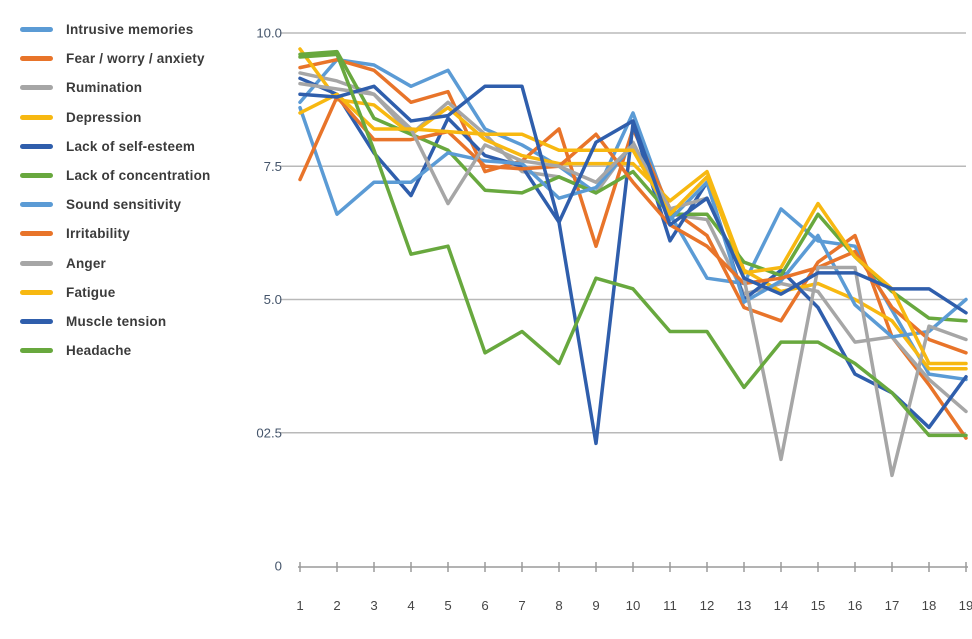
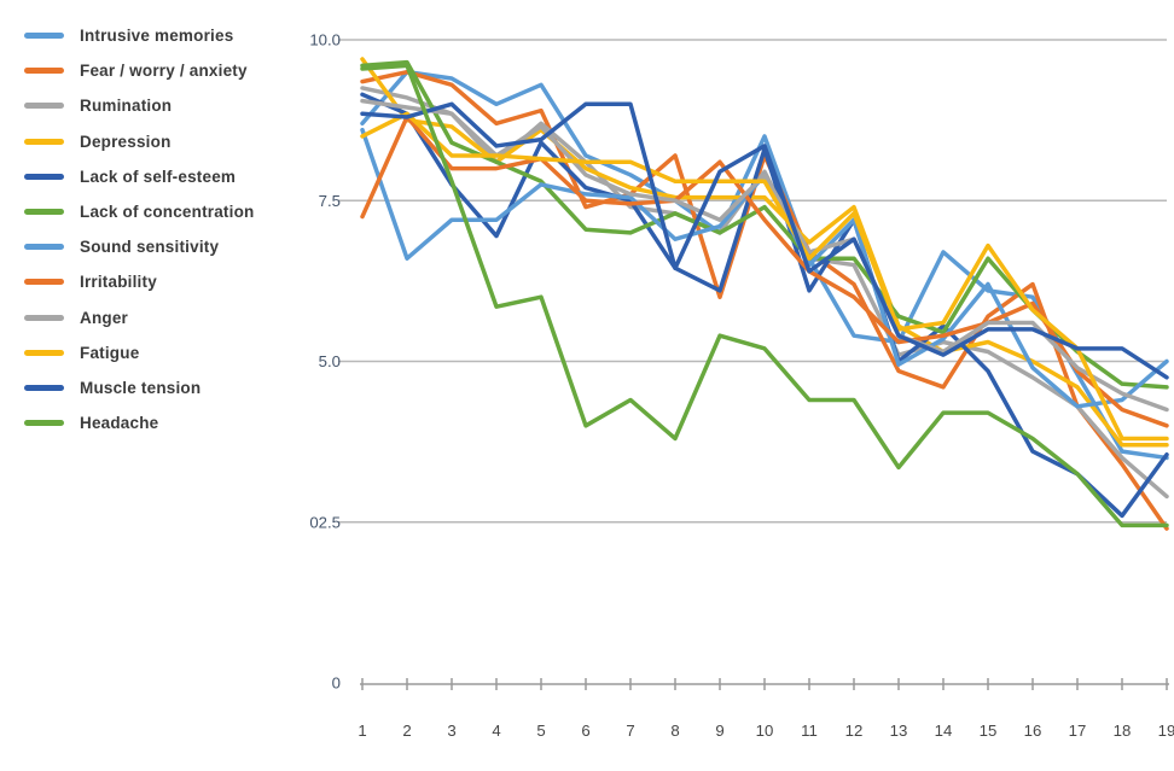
Anger/5: 6.8 -> 8.7
Lack of self-esteem/9: 2.3 -> 6.1
Anger/14: 2.0 -> 5.2
Rumination/16: 4.2 -> 4.8
Anger/17: 1.7 -> 4.9
